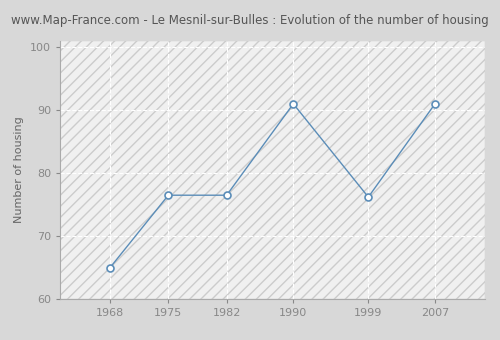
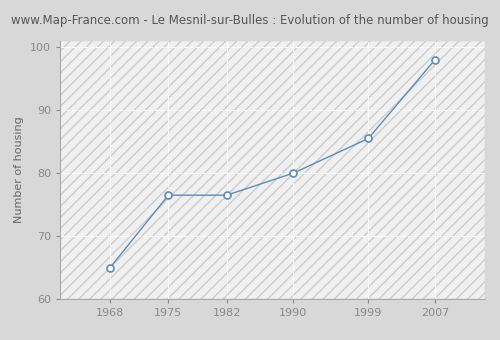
1990: 91.0 -> 80.0
1999: 76.2 -> 85.5
2007: 91.0 -> 98.0
